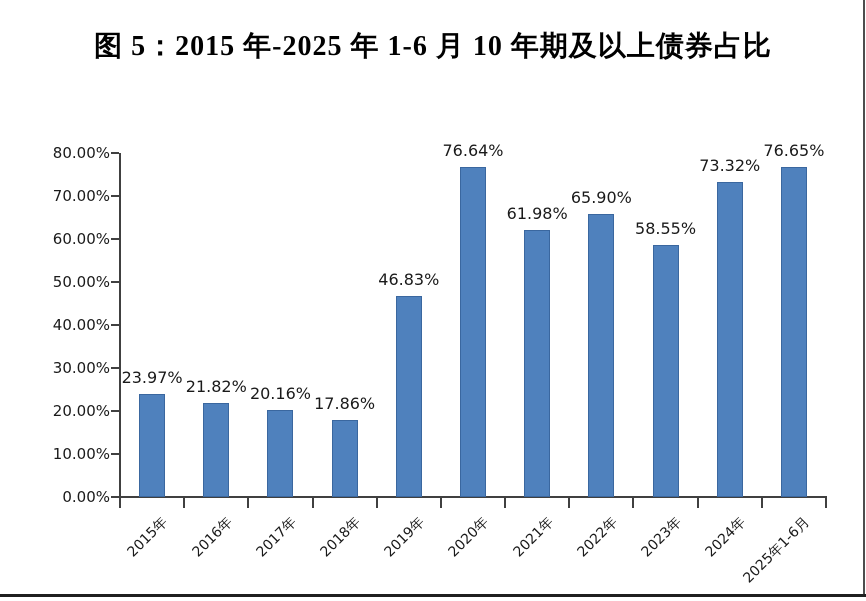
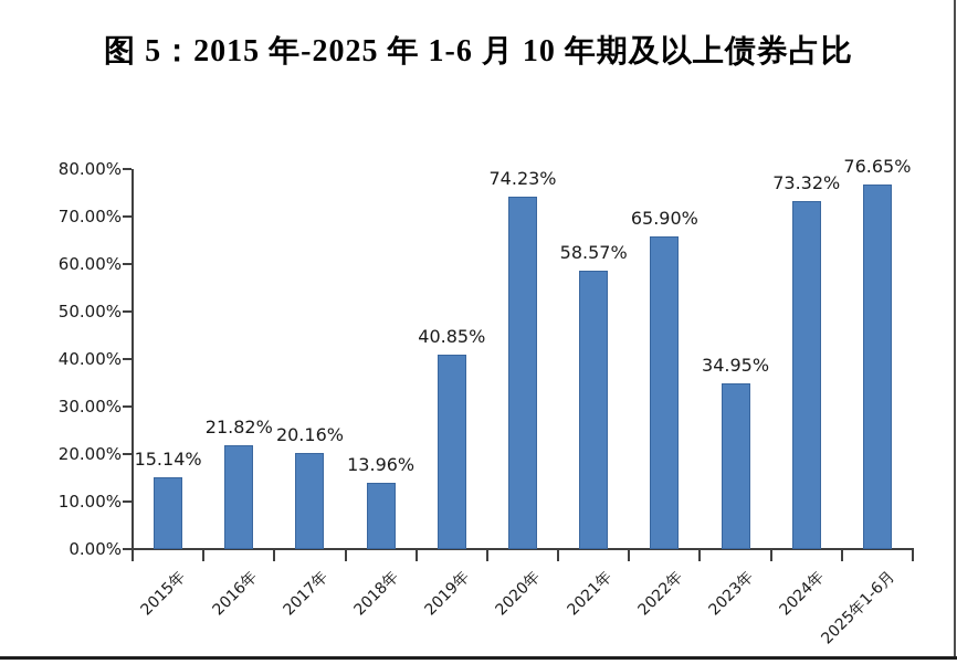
2015年: 23.97% -> 15.14%
2018年: 17.86% -> 13.96%
2019年: 46.83% -> 40.85%
2020年: 76.64% -> 74.23%
2021年: 61.98% -> 58.57%
2023年: 58.55% -> 34.95%
